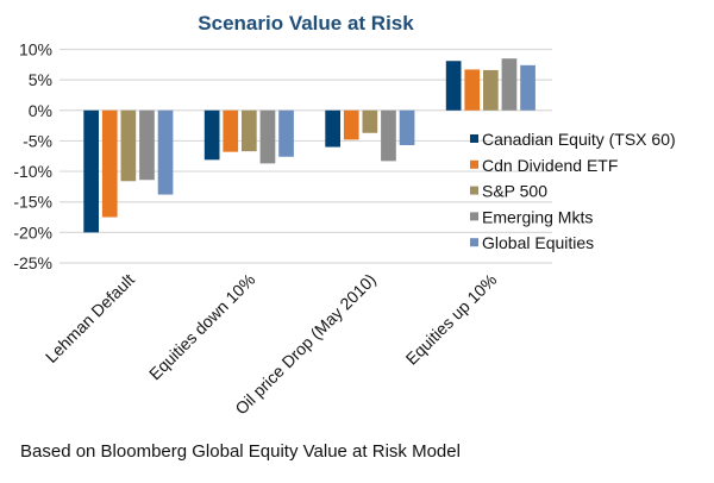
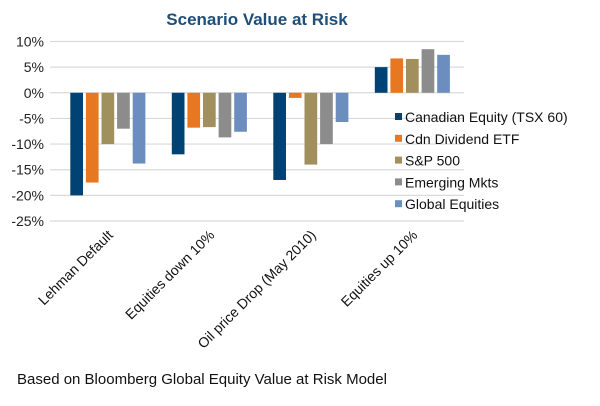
S&P 500/Lehman Default: -12% -> -10%
Emerging Mkts/Lehman Default: -11% -> -7%
Canadian Equity (TSX 60)/Equities down 10%: -8% -> -12%
Canadian Equity (TSX 60)/Oil price Drop (May 2010): -6% -> -17%
Cdn Dividend ETF/Oil price Drop (May 2010): -5% -> -1%
S&P 500/Oil price Drop (May 2010): -4% -> -14%
Emerging Mkts/Oil price Drop (May 2010): -8% -> -10%
Canadian Equity (TSX 60)/Equities up 10%: 8% -> 5%
